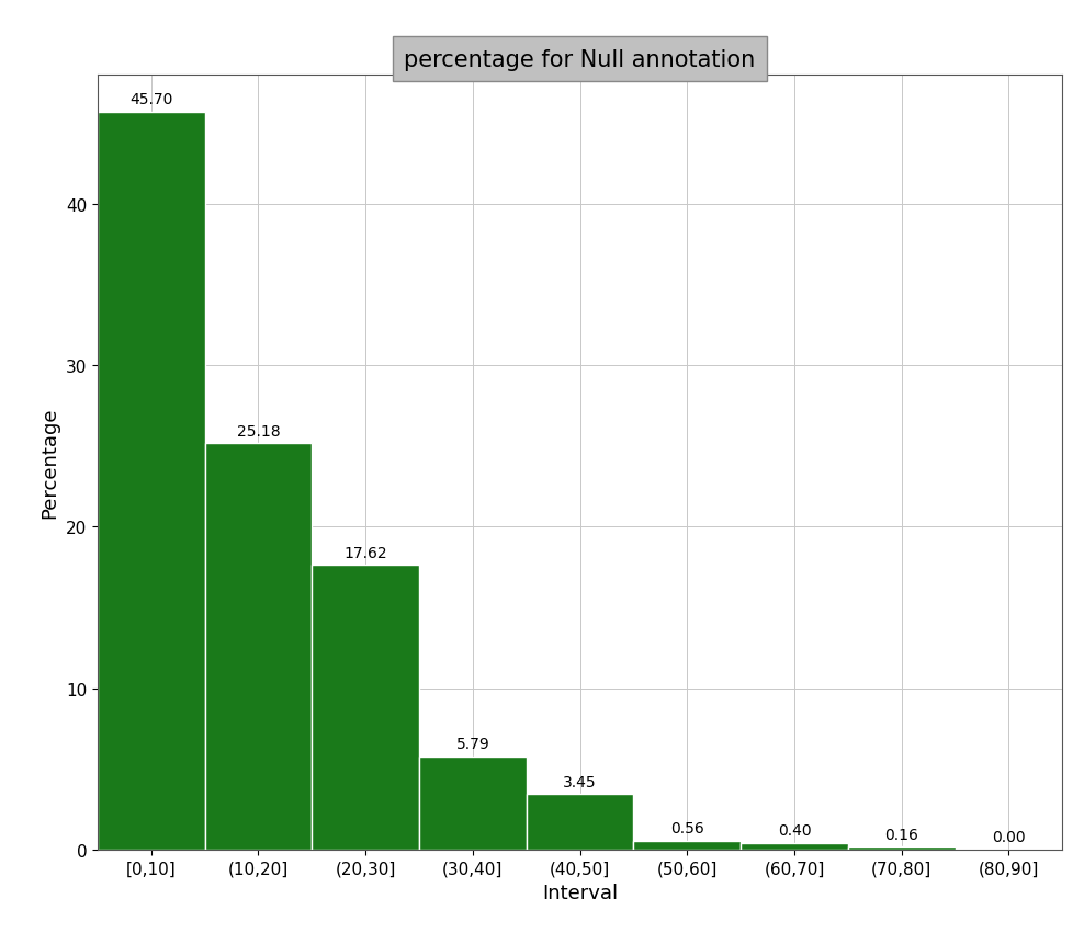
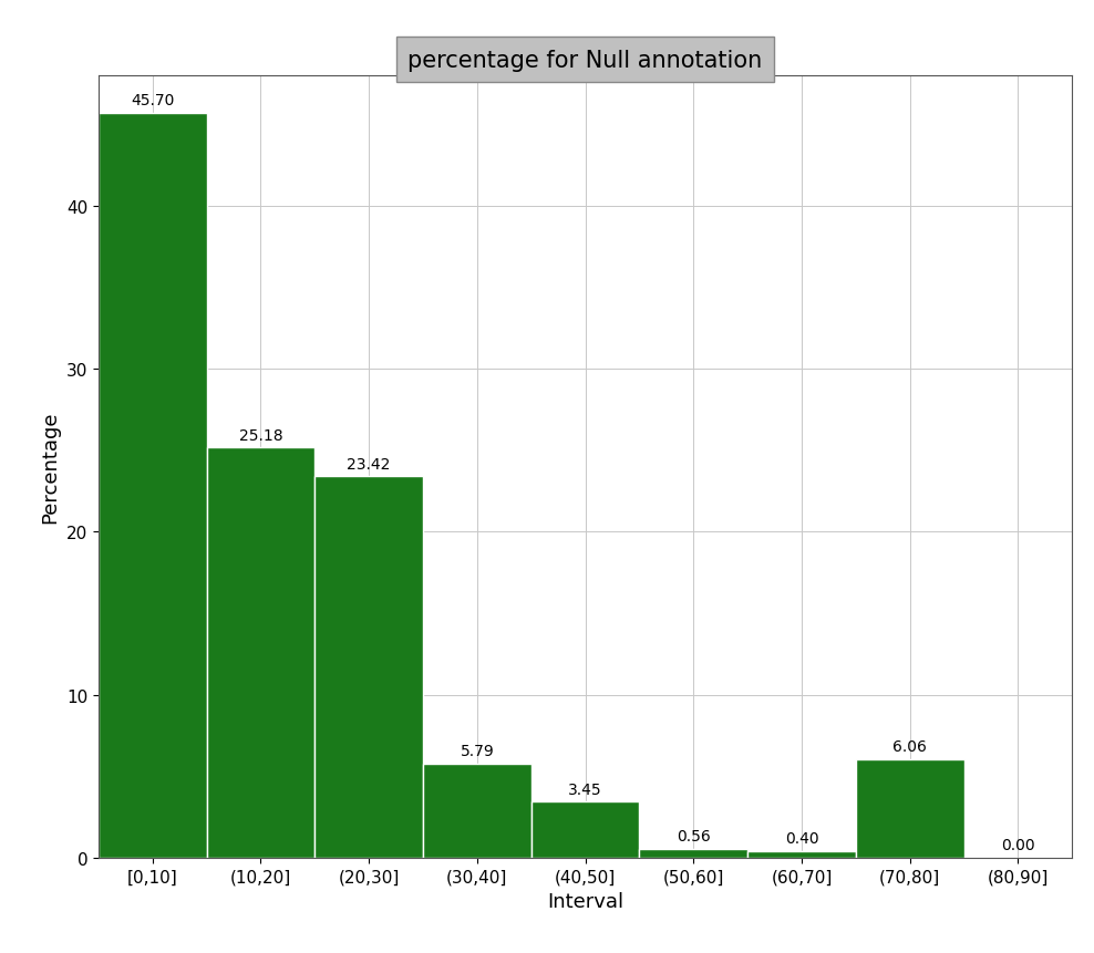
(20,30]: 17.62 -> 23.42
(70,80]: 0.16 -> 6.06
